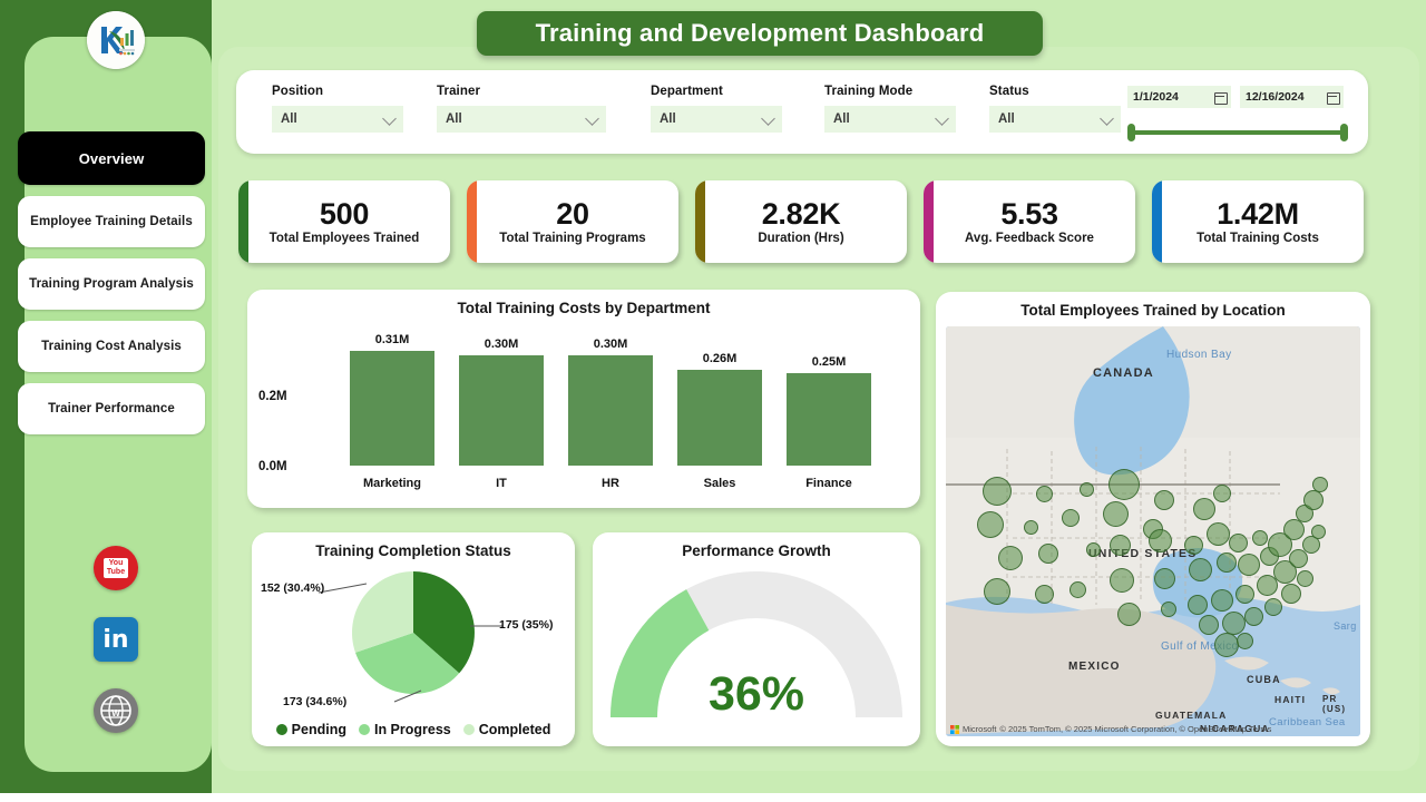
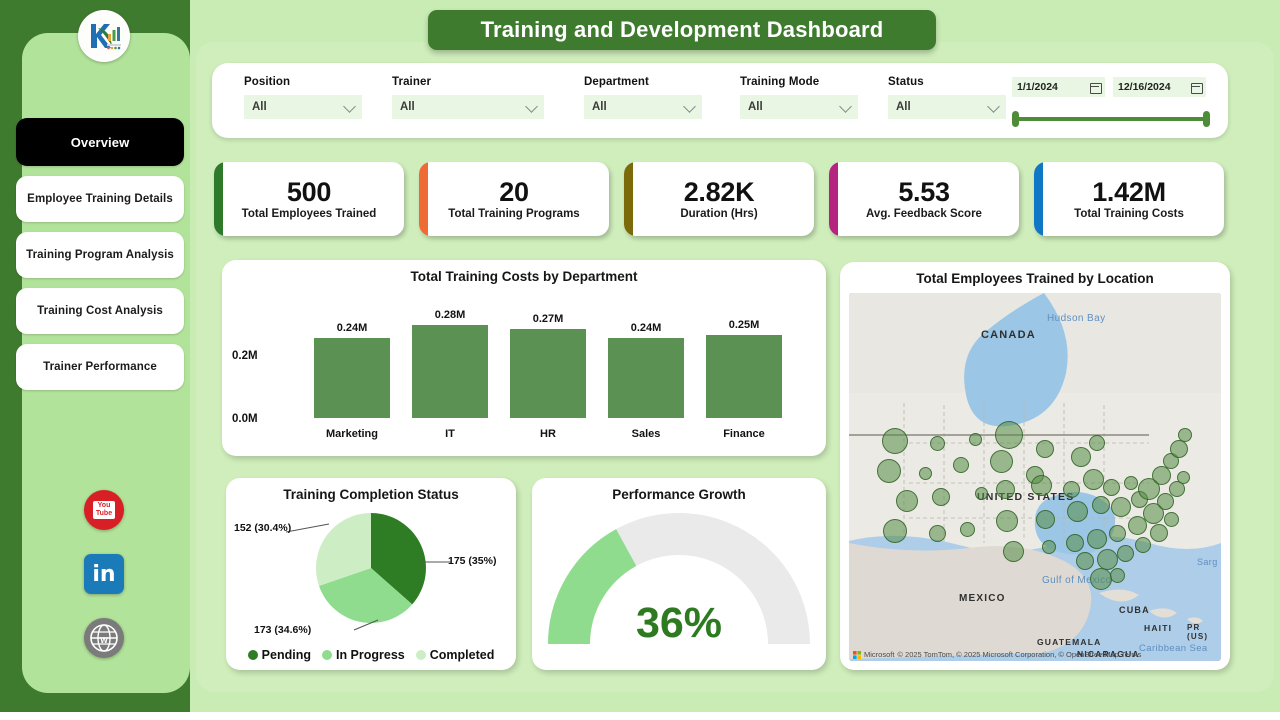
Total Training Costs by Department/Marketing: 0.31M -> 0.24M
Total Training Costs by Department/IT: 0.30M -> 0.28M
Total Training Costs by Department/HR: 0.30M -> 0.27M
Total Training Costs by Department/Sales: 0.26M -> 0.24M
